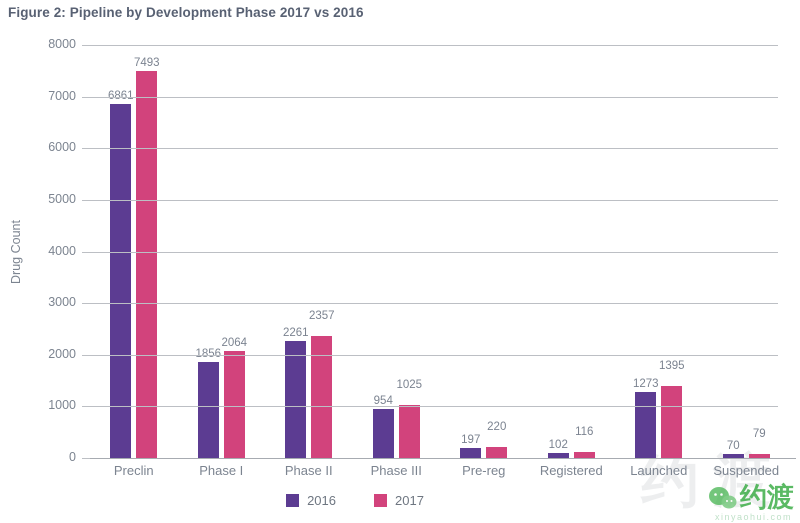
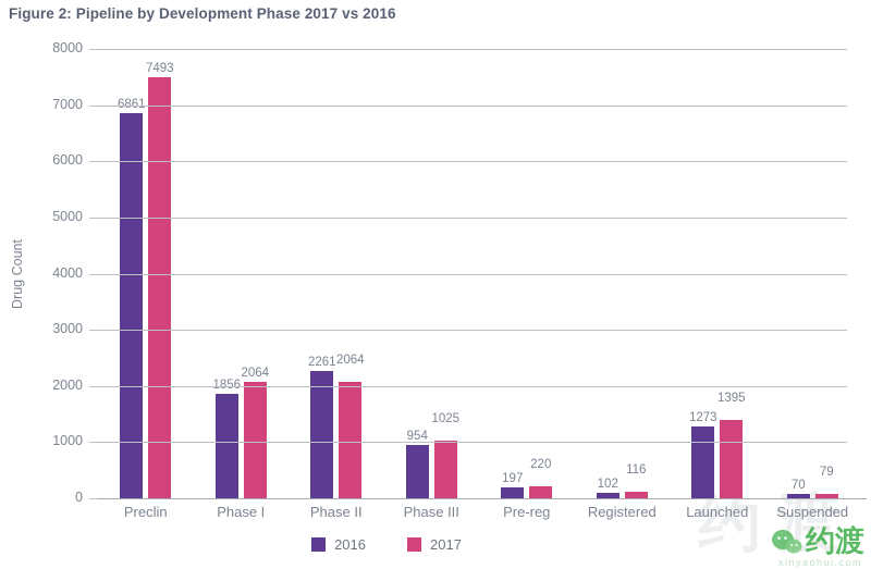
2017/Phase II: 2357 -> 2064
